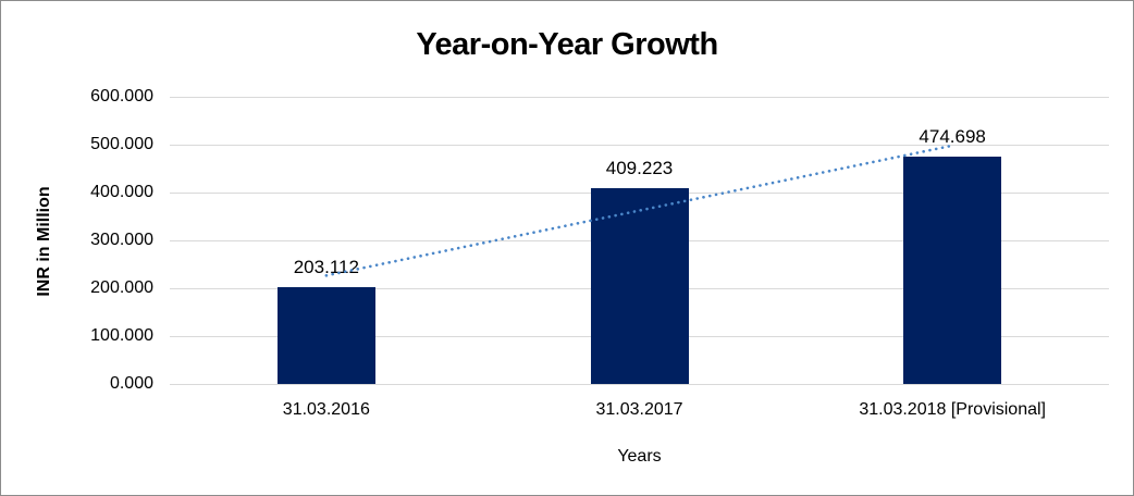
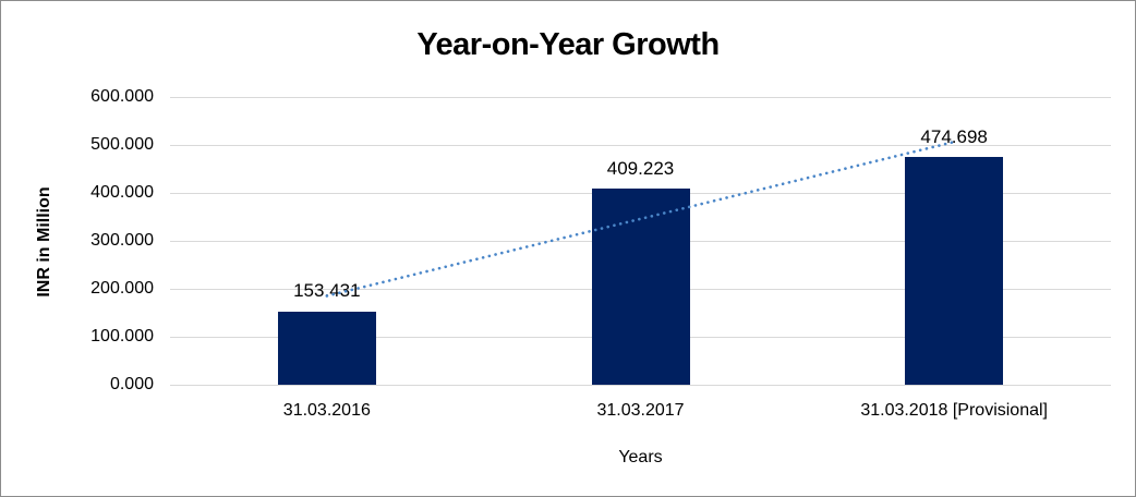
31.03.2016: 203.112 -> 153.431
